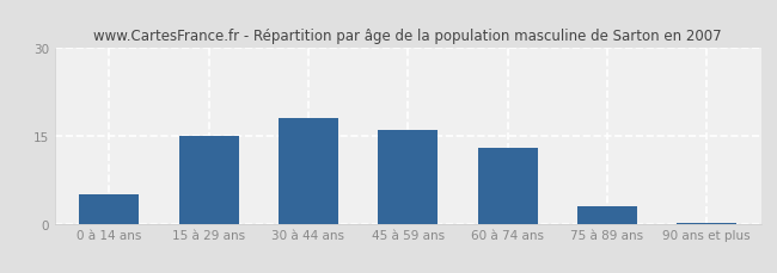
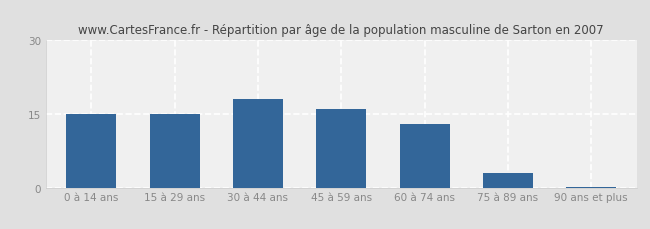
0 à 14 ans: 5.0 -> 15.0
